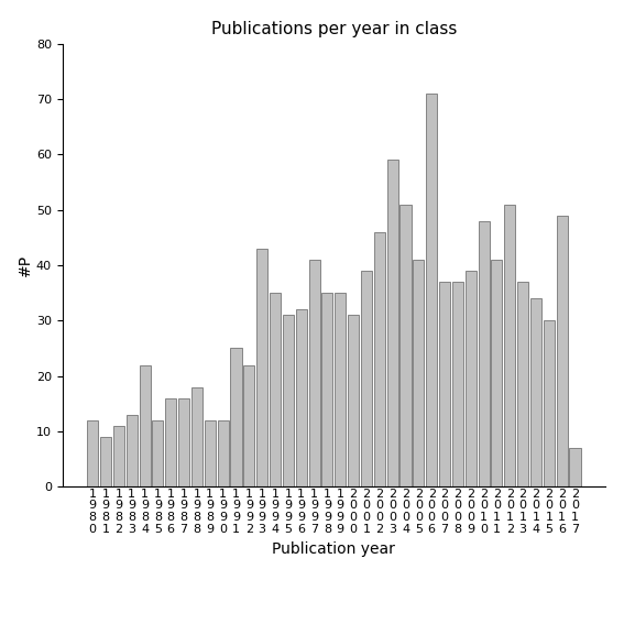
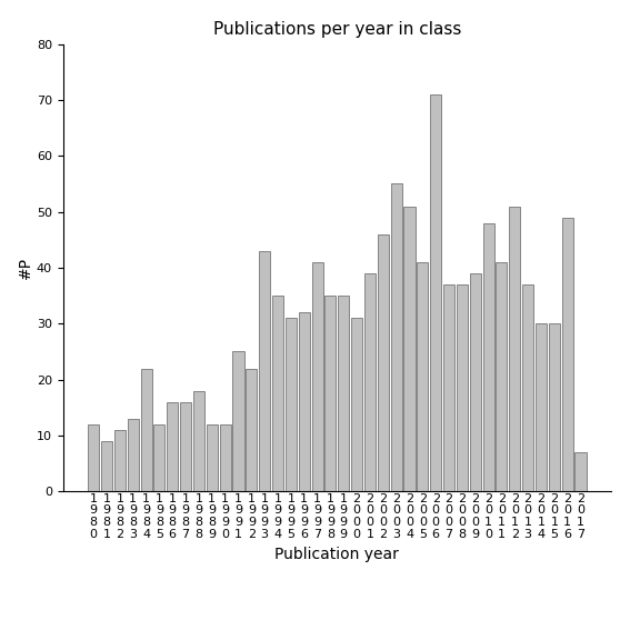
2 0 0 3: 59 -> 55
2 0 1 4: 34 -> 30
